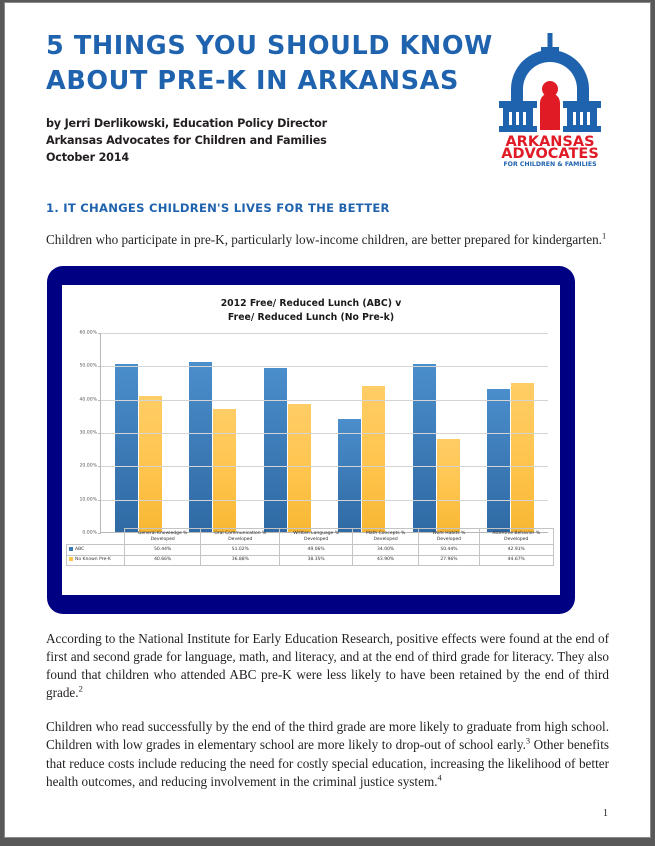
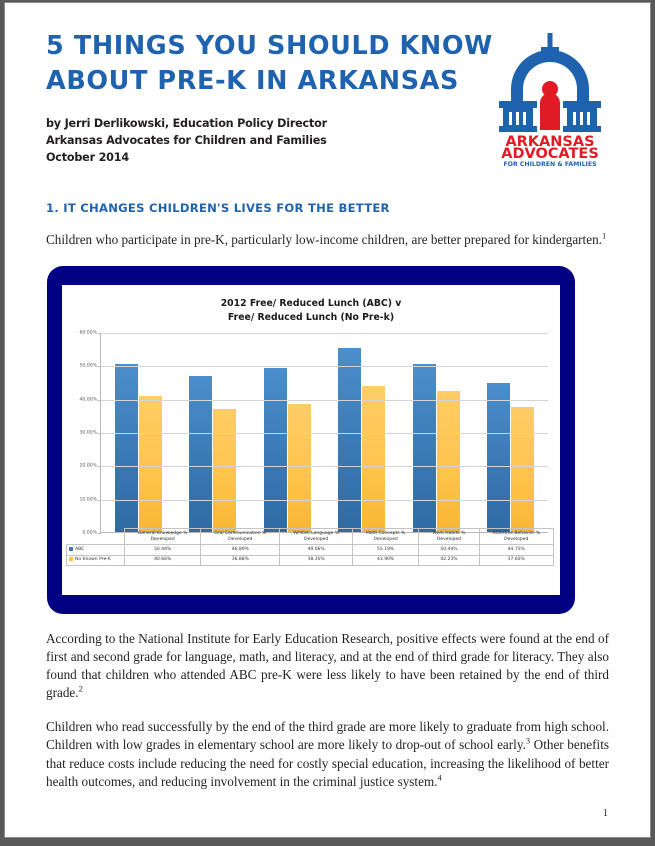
ABC/Oral Communication % Developed: 51.02% -> 46.89%
ABC/Math Concepts % Developed: 34.00% -> 55.19%
No Known Pre-K/Work Habits % Developed: 27.96% -> 42.23%
ABC/Attentive Behavior % Developed: 42.91% -> 44.75%
No Known Pre-K/Attentive Behavior % Developed: 44.67% -> 37.65%
